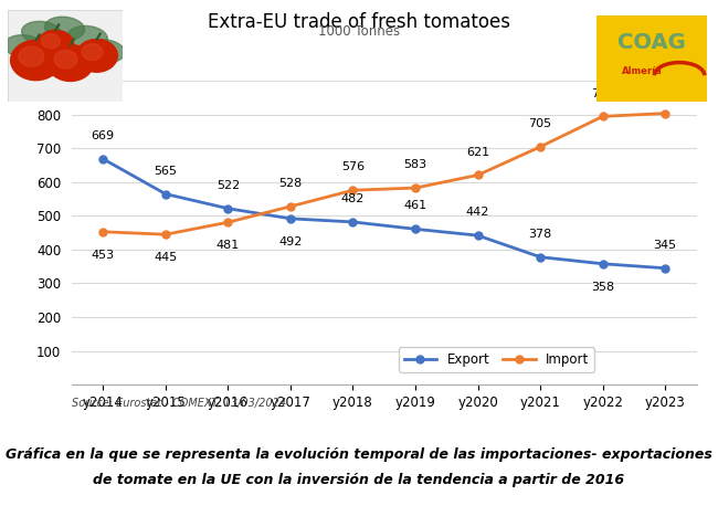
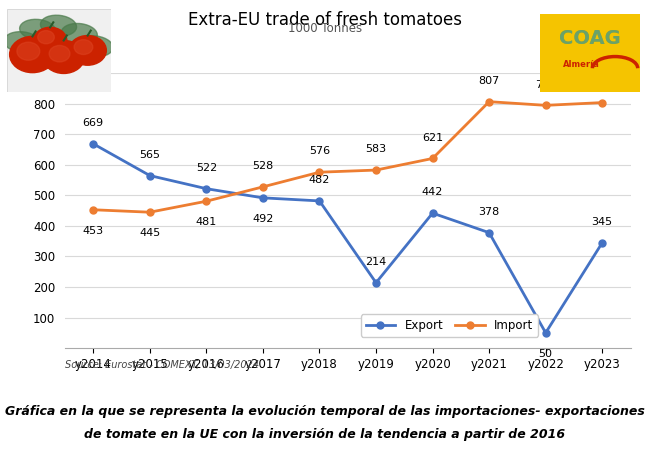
Export/y2019: 461 -> 214
Import/y2021: 705 -> 807
Export/y2022: 358 -> 50
